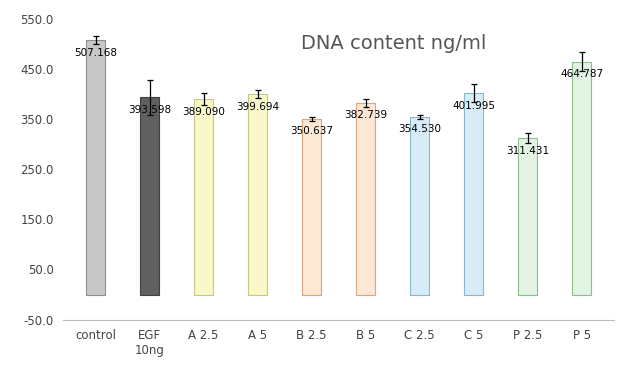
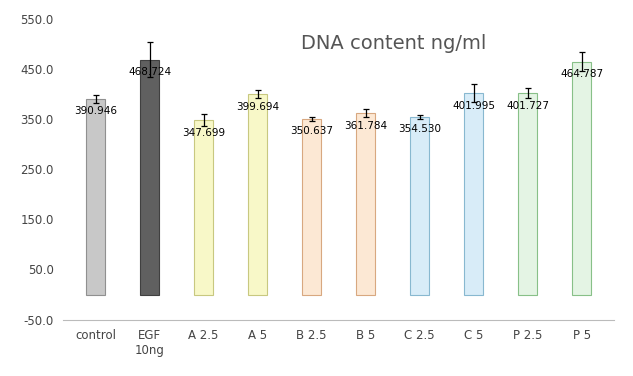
control: 507.168 -> 390.946
EGF 10ng: 393.598 -> 468.724
A 2.5: 389.090 -> 347.699
B 5: 382.739 -> 361.784
P 2.5: 311.431 -> 401.727
